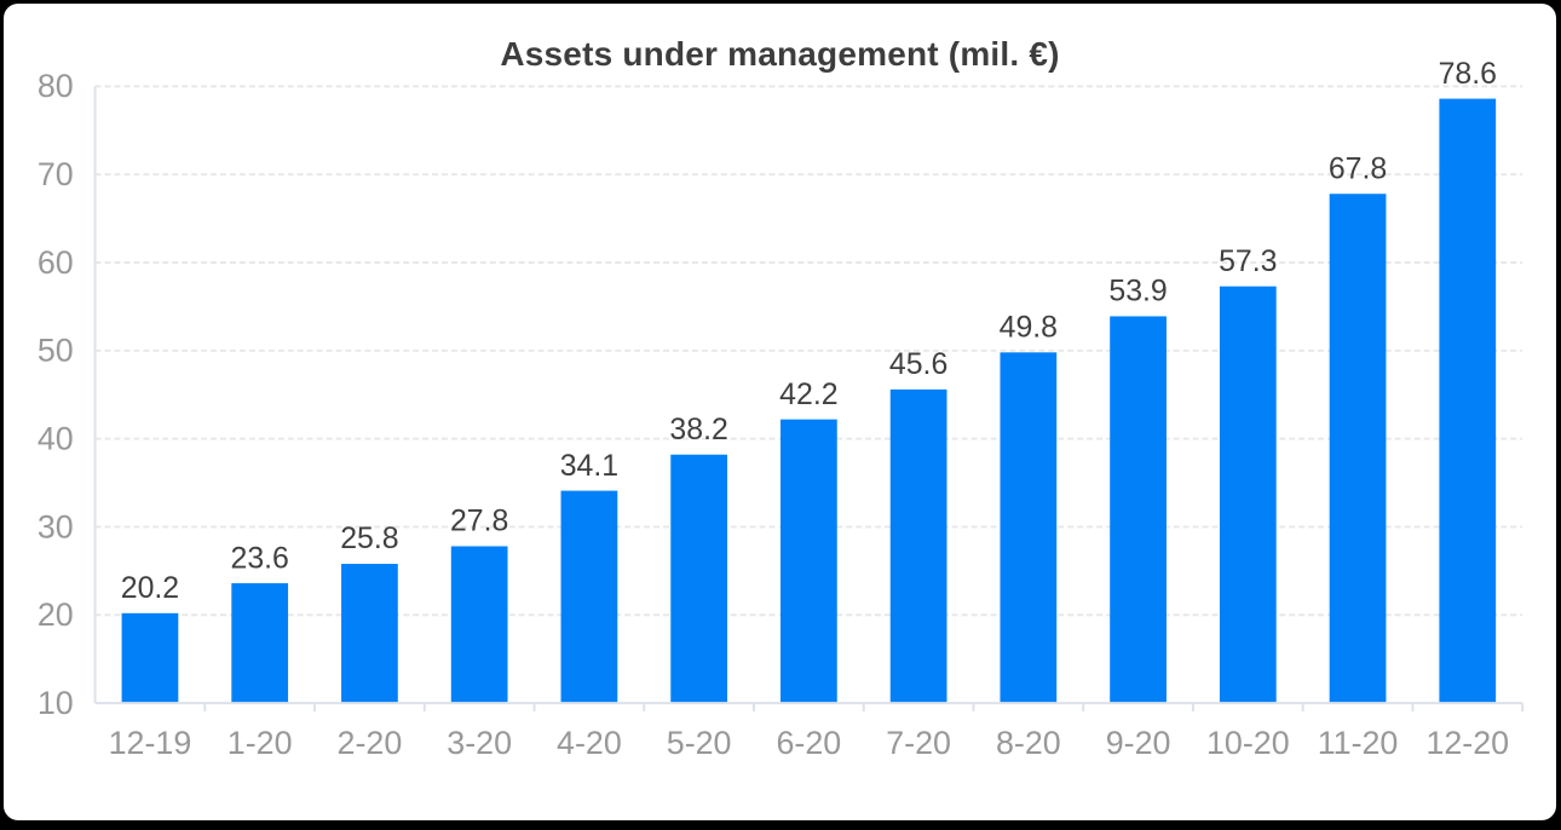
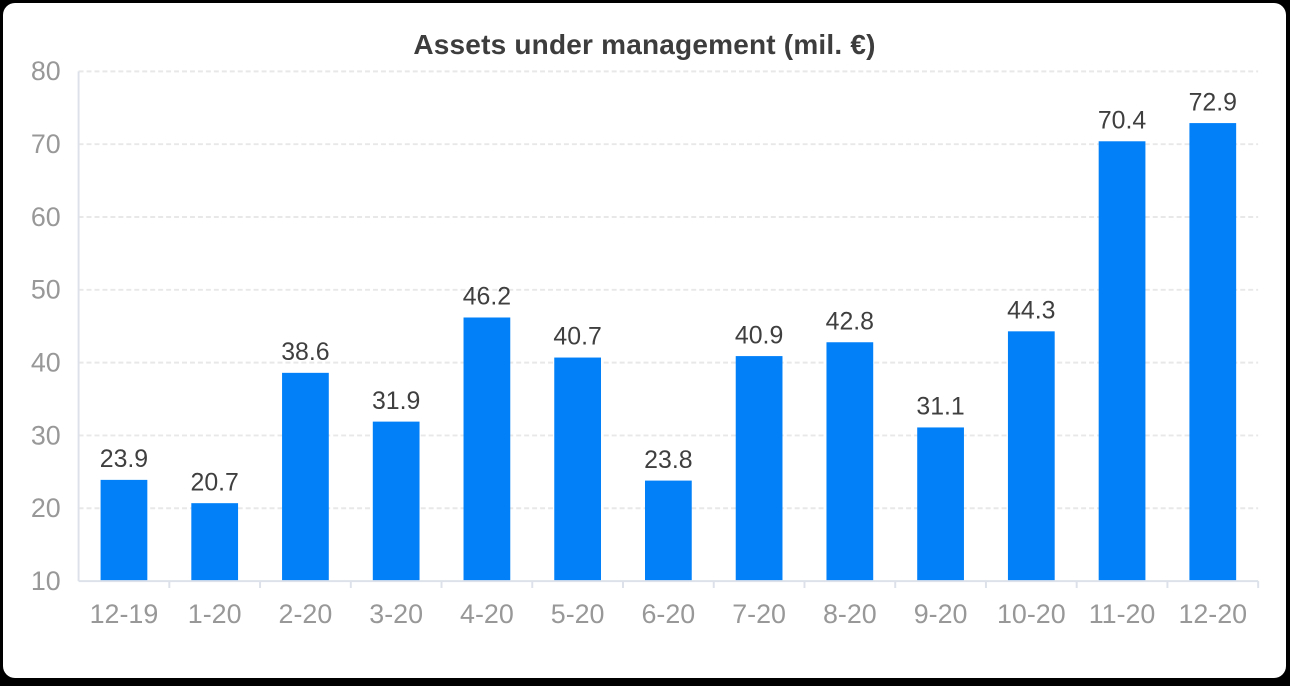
12-19: 20.2 -> 23.9
1-20: 23.6 -> 20.7
2-20: 25.8 -> 38.6
3-20: 27.8 -> 31.9
4-20: 34.1 -> 46.2
5-20: 38.2 -> 40.7
6-20: 42.2 -> 23.8
7-20: 45.6 -> 40.9
8-20: 49.8 -> 42.8
9-20: 53.9 -> 31.1
10-20: 57.3 -> 44.3
11-20: 67.8 -> 70.4
12-20: 78.6 -> 72.9
